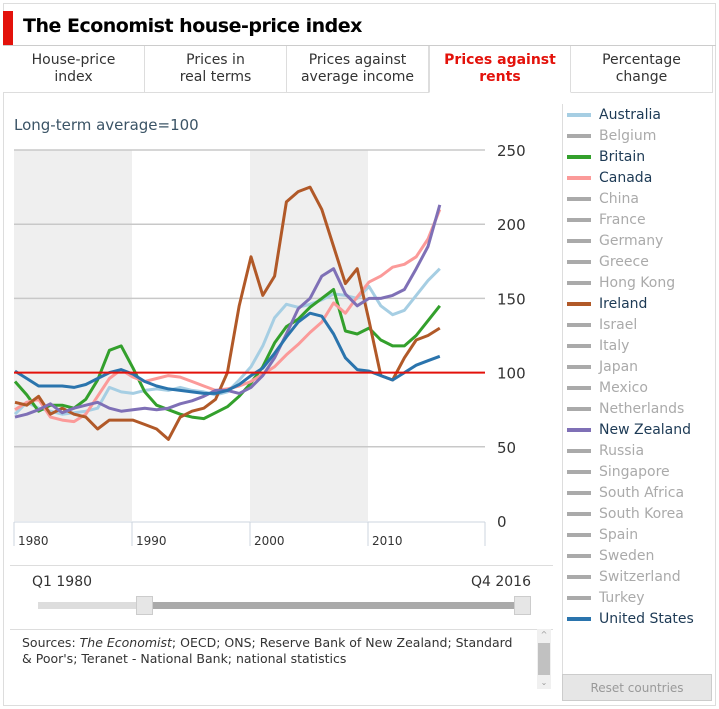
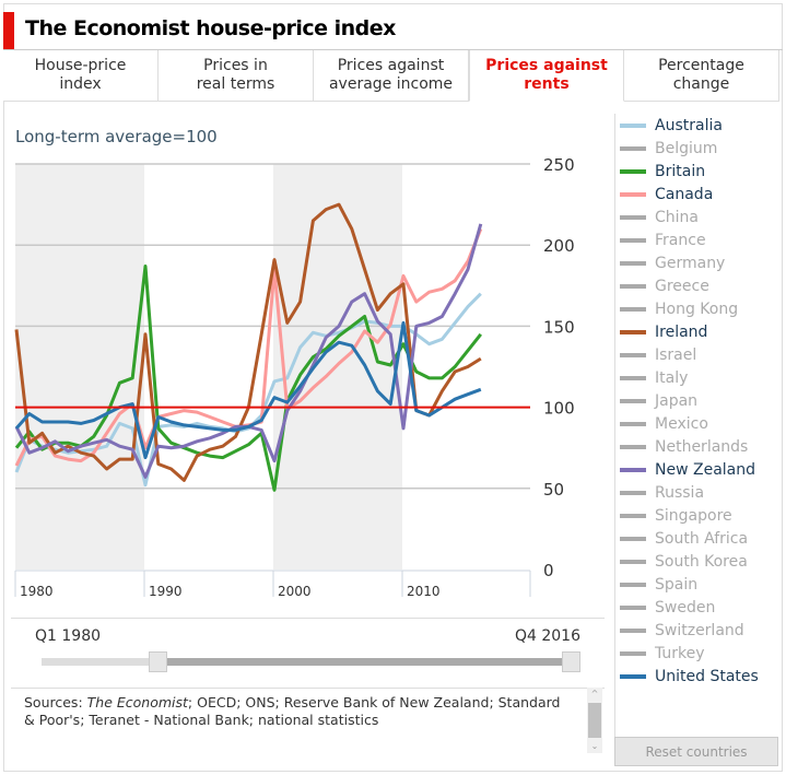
Australia/1980: 72 -> 60
Britain/1980: 94 -> 75
Canada/1980: 75 -> 64
Ireland/1980: 80 -> 148
New Zealand/1980: 70 -> 88
United States/1980: 101 -> 87
Australia/1990: 86 -> 52
Britain/1990: 103 -> 187
Canada/1990: 97 -> 75
Ireland/1990: 68 -> 145
New Zealand/1990: 75 -> 57
United States/1990: 99 -> 69
Australia/2000: 104 -> 116
Britain/2000: 93 -> 49
Canada/2000: 94 -> 185
Ireland/2000: 178 -> 191
New Zealand/2000: 90 -> 67
United States/2000: 98 -> 106
Australia/2010: 158 -> 150
Britain/2010: 130 -> 139
Canada/2010: 161 -> 181
Ireland/2010: 135 -> 176
New Zealand/2010: 150 -> 87
United States/2010: 101 -> 152
